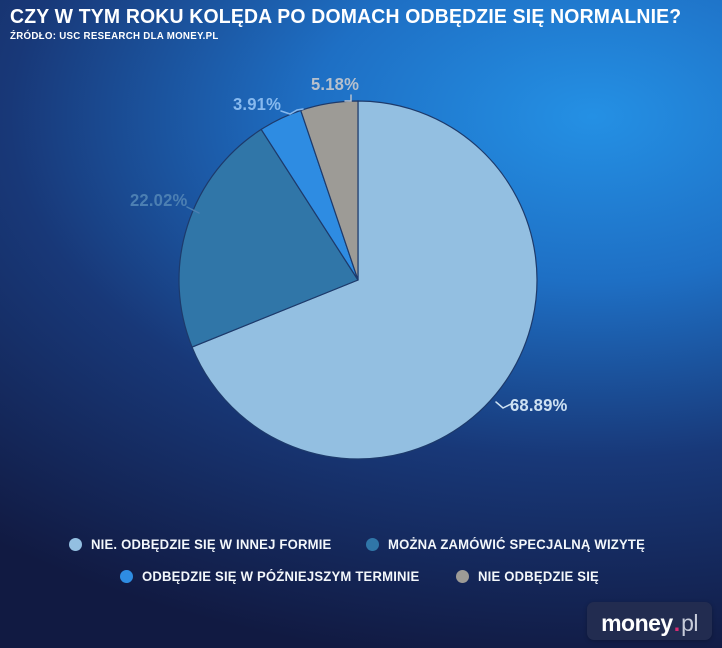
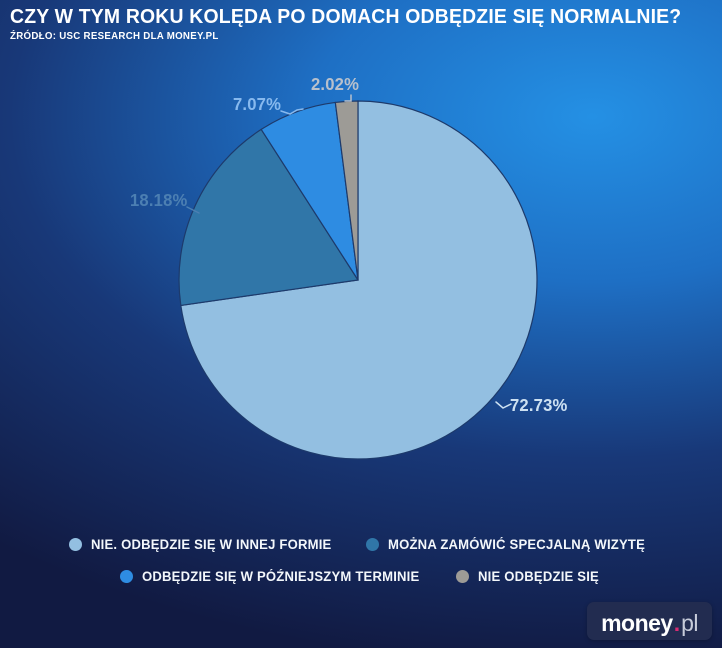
NIE. ODBĘDZIE SIĘ W INNEJ FORMIE: 68.89% -> 72.73%
MOŻNA ZAMÓWIĆ SPECJALNĄ WIZYTĘ: 22.02% -> 18.18%
ODBĘDZIE SIĘ W PÓŹNIEJSZYM TERMINIE: 3.91% -> 7.07%
NIE ODBĘDZIE SIĘ: 5.18% -> 2.02%
